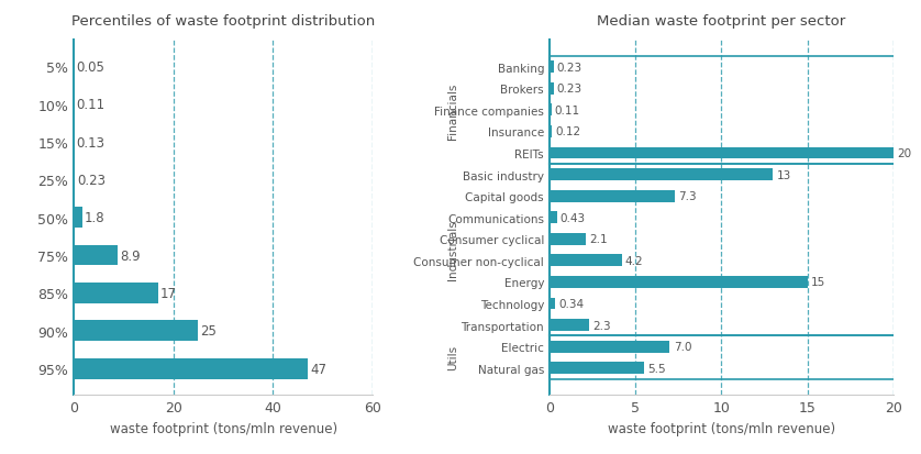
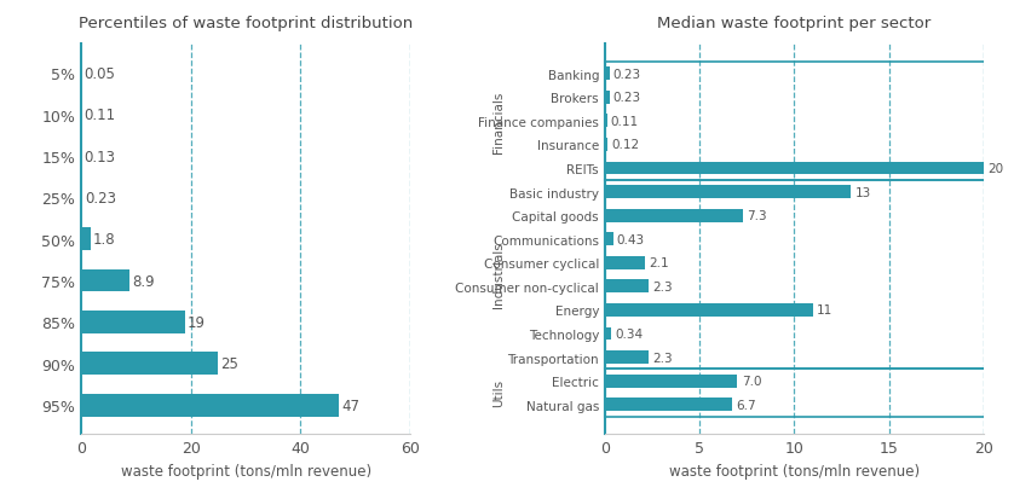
Percentiles of waste footprint distribution/85%: 17 -> 19
Median waste footprint per sector/Consumer non-cyclical: 4.2 -> 2.3
Median waste footprint per sector/Energy: 15 -> 11
Median waste footprint per sector/Natural gas: 5.5 -> 6.7
